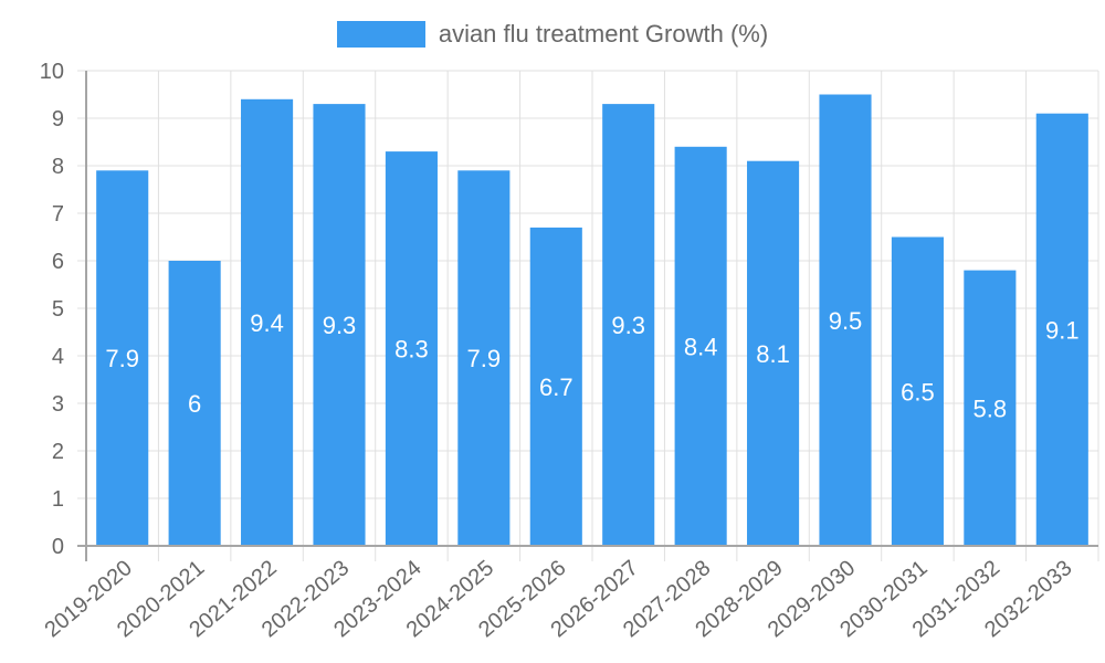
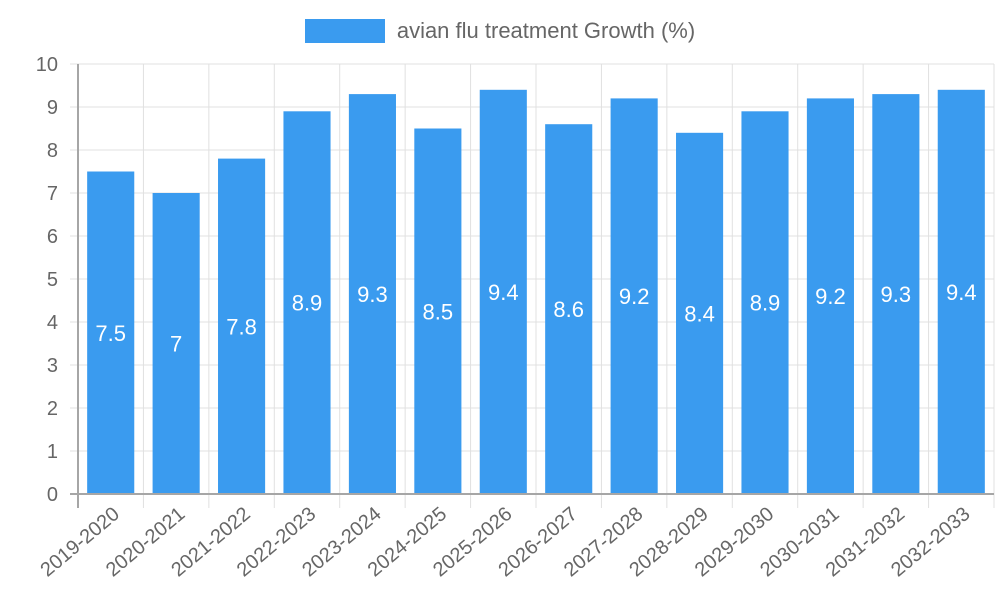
2019-2020: 7.9 -> 7.5
2020-2021: 6 -> 7
2021-2022: 9.4 -> 7.8
2022-2023: 9.3 -> 8.9
2023-2024: 8.3 -> 9.3
2024-2025: 7.9 -> 8.5
2025-2026: 6.7 -> 9.4
2026-2027: 9.3 -> 8.6
2027-2028: 8.4 -> 9.2
2028-2029: 8.1 -> 8.4
2029-2030: 9.5 -> 8.9
2030-2031: 6.5 -> 9.2
2031-2032: 5.8 -> 9.3
2032-2033: 9.1 -> 9.4
